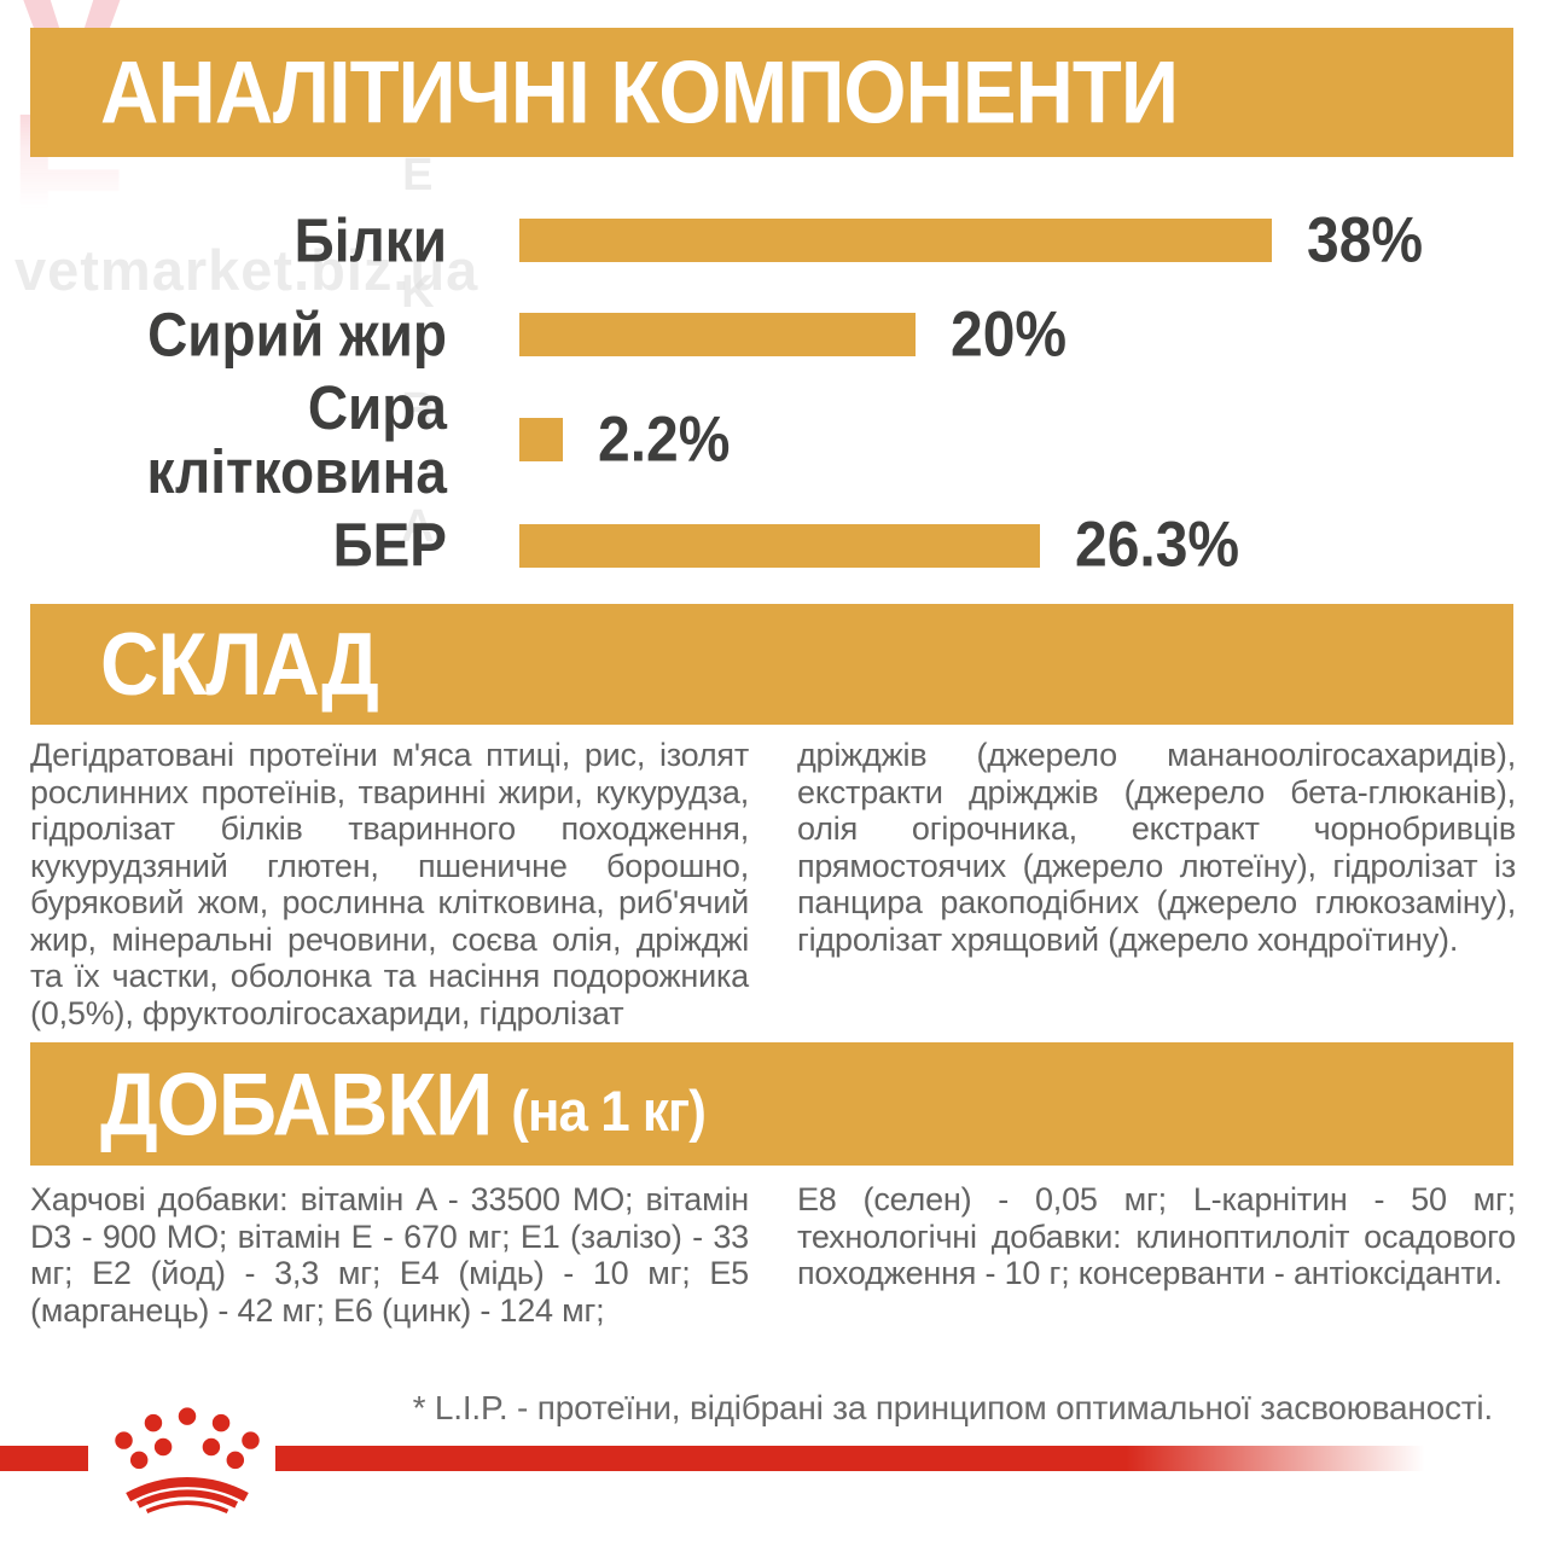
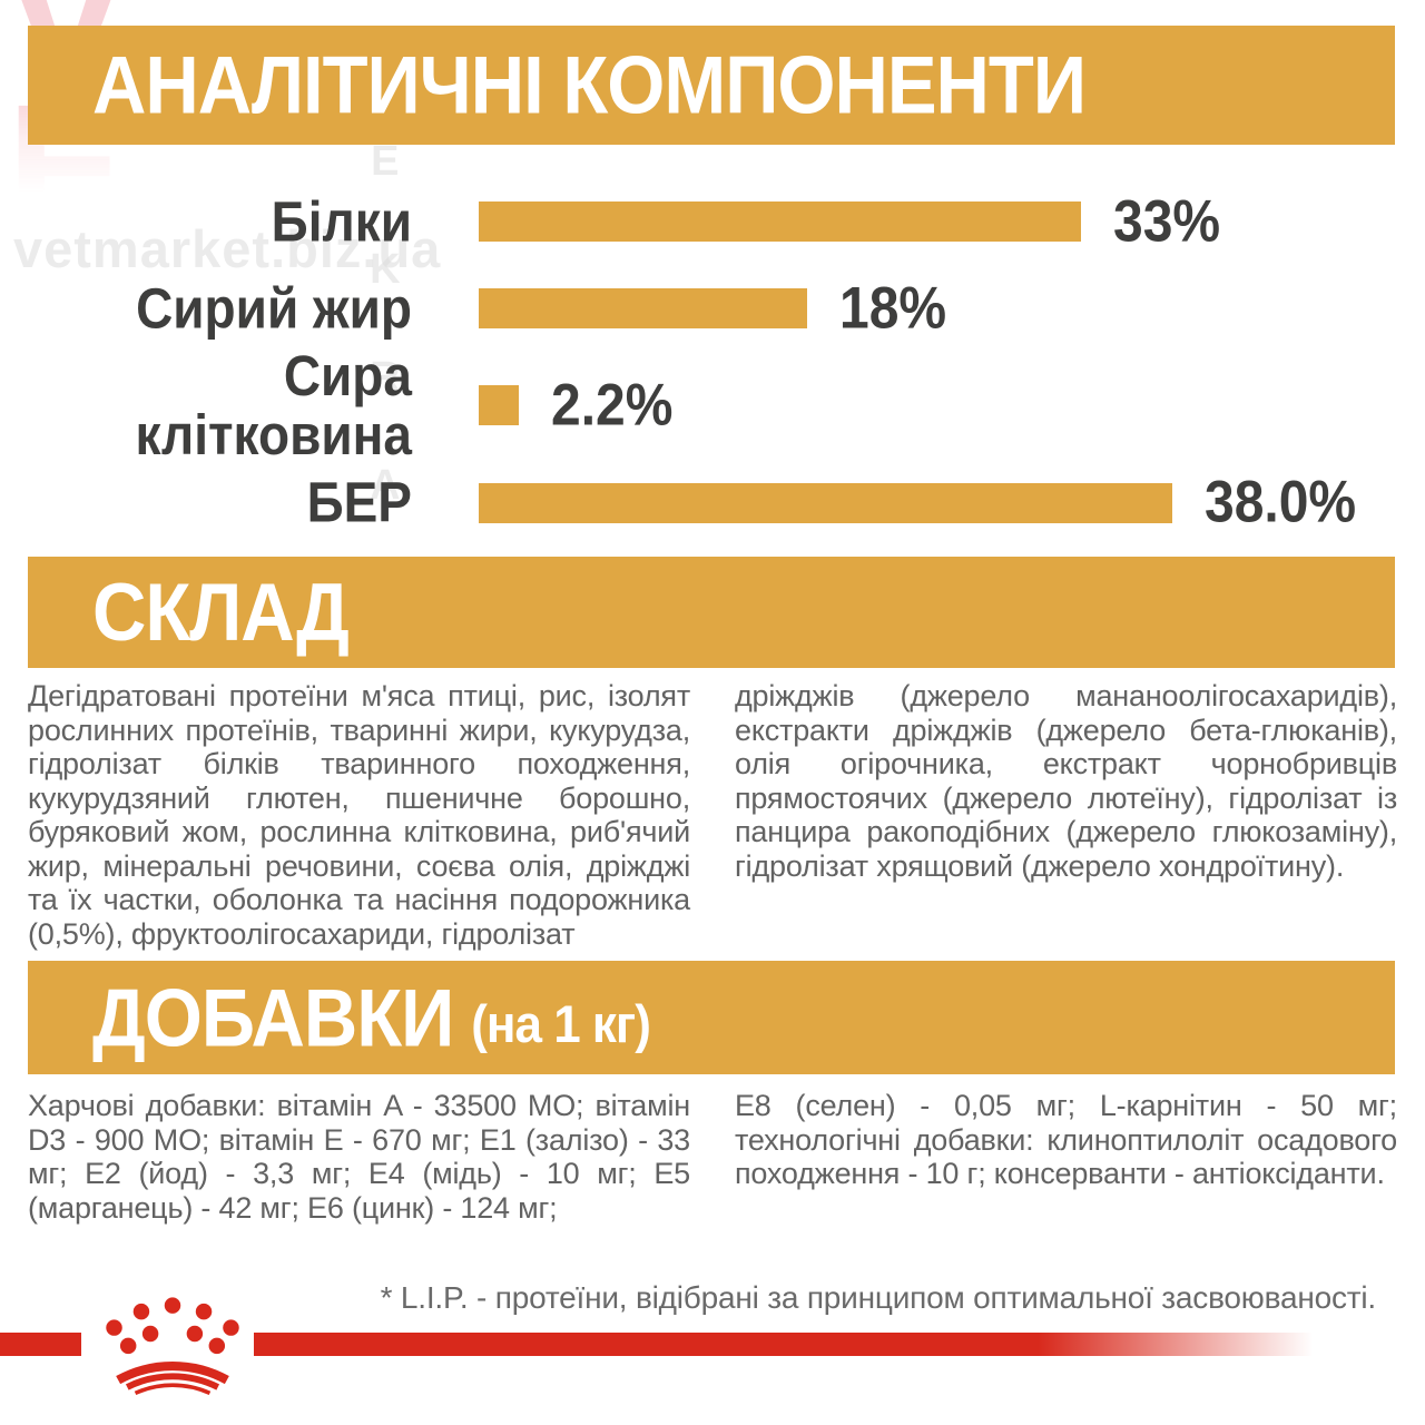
Білки: 38% -> 33%
Сирий жир: 20% -> 18%
БЕР: 26.3% -> 38.0%
